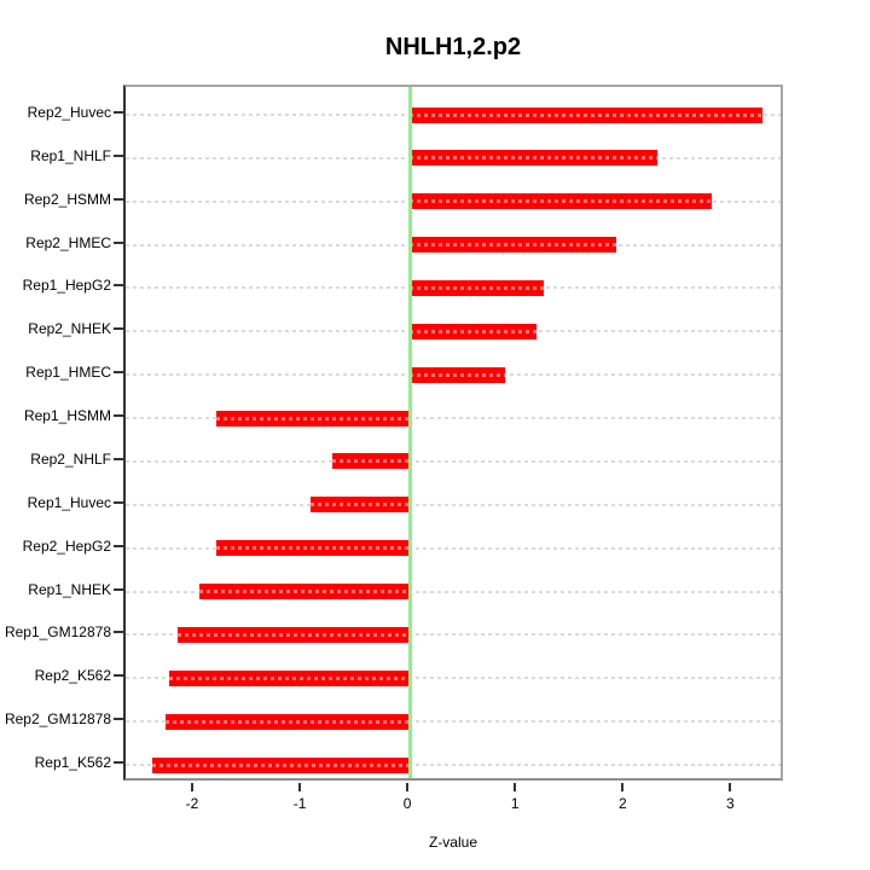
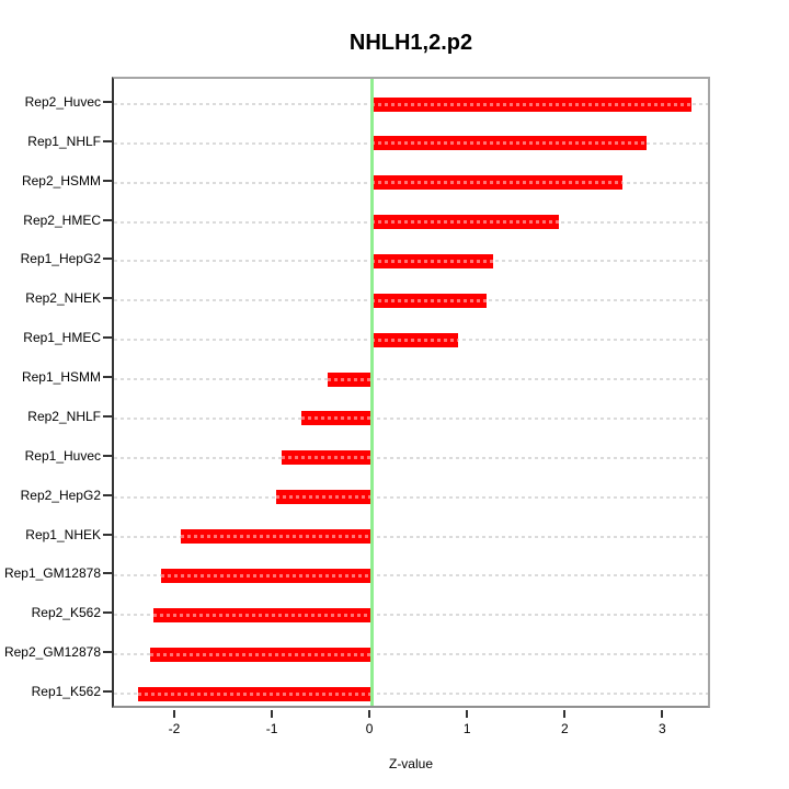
Rep1_NHLF: 2.3 -> 2.8
Rep2_HSMM: 2.8 -> 2.6
Rep1_HSMM: -1.8 -> -0.5
Rep2_HepG2: -1.8 -> -1.0
